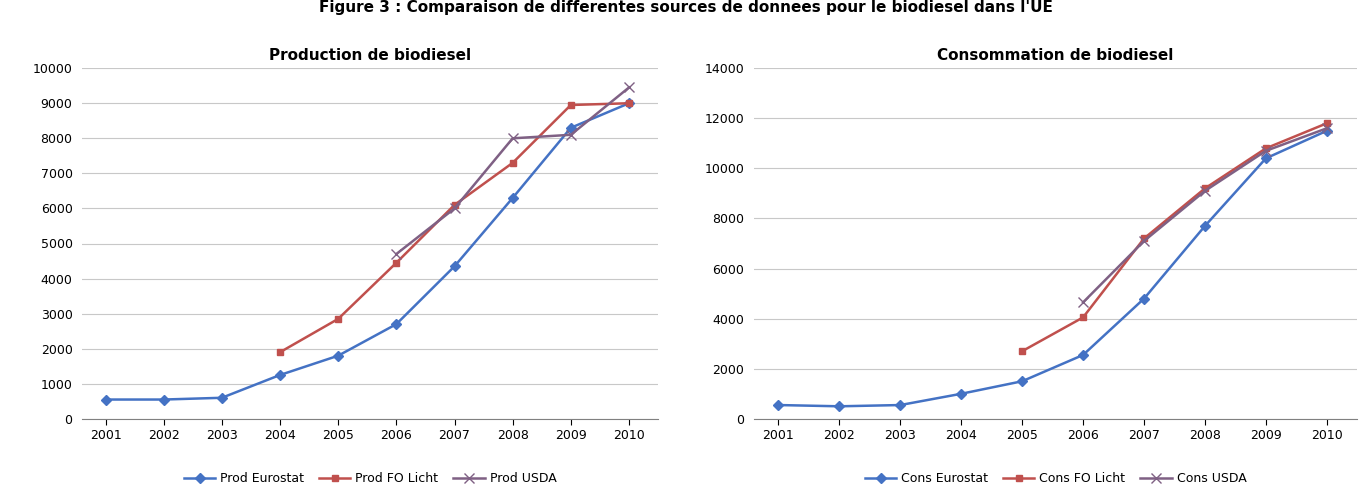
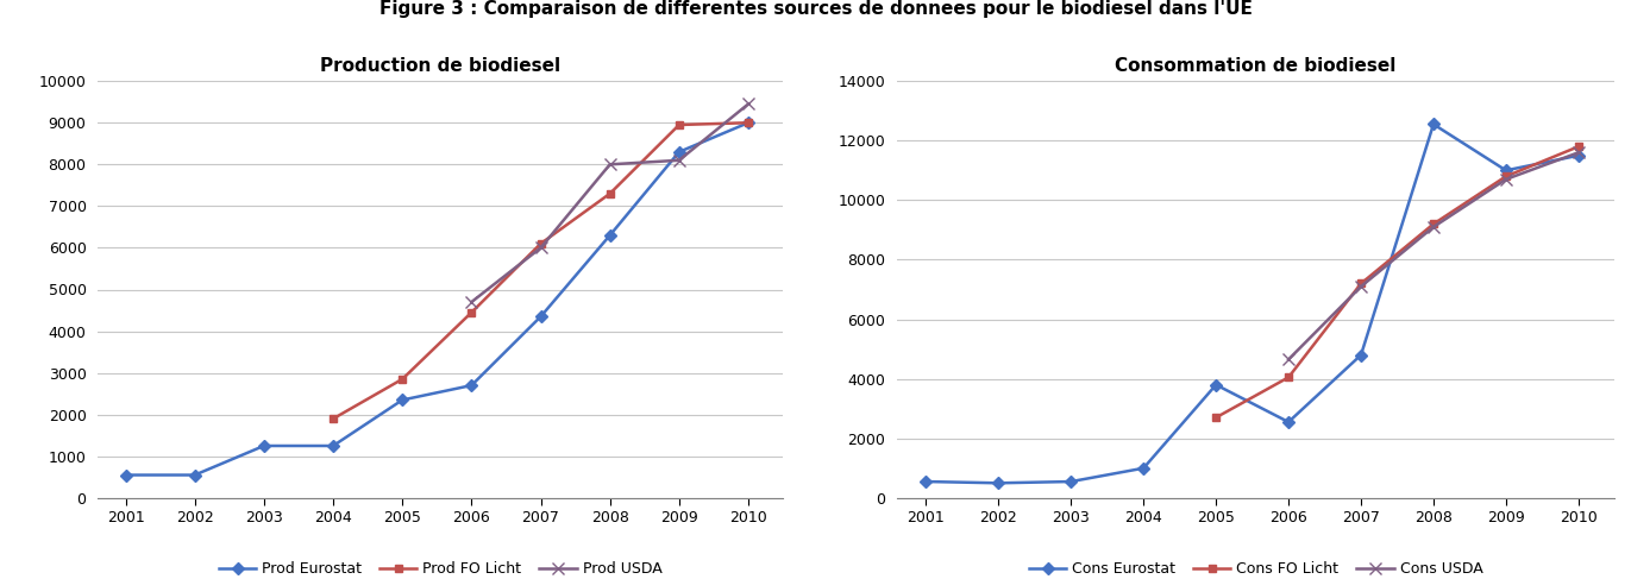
Production de biodiesel/Prod Eurostat/2003: 600 -> 1250
Production de biodiesel/Prod Eurostat/2005: 1800 -> 2350
Consommation de biodiesel/Cons Eurostat/2005: 1500 -> 3800
Consommation de biodiesel/Cons Eurostat/2008: 7700 -> 12550
Consommation de biodiesel/Cons Eurostat/2009: 10400 -> 11000
